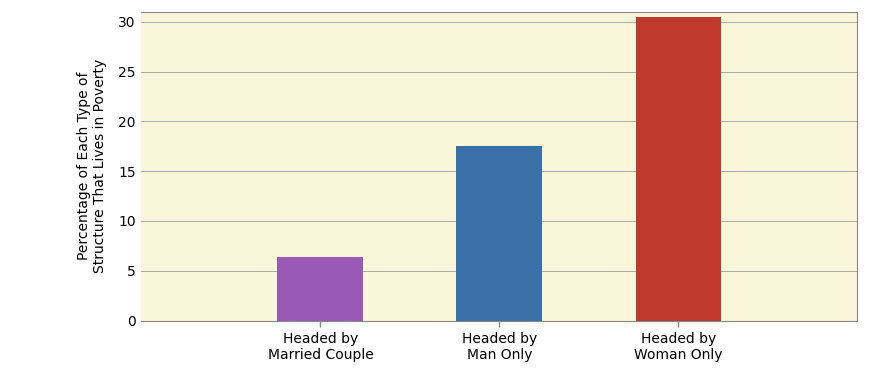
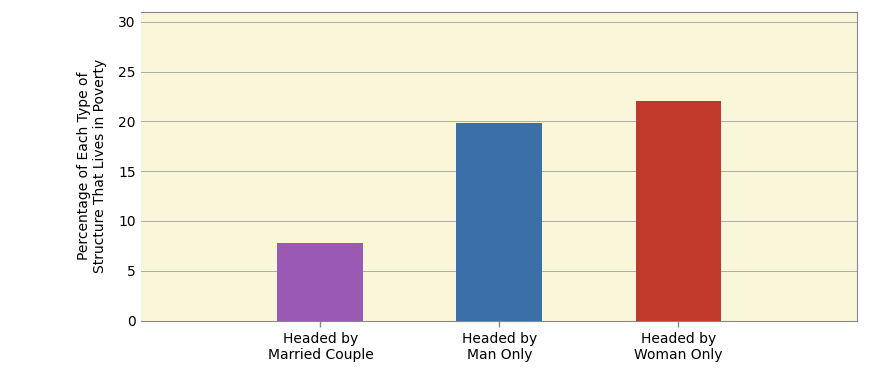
Headed by Married Couple: 6.4 -> 7.8
Headed by Man Only: 17.5 -> 19.8
Headed by Woman Only: 30.5 -> 22.0
